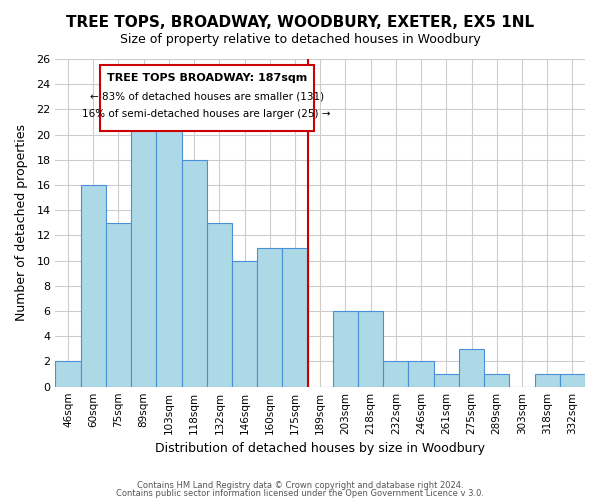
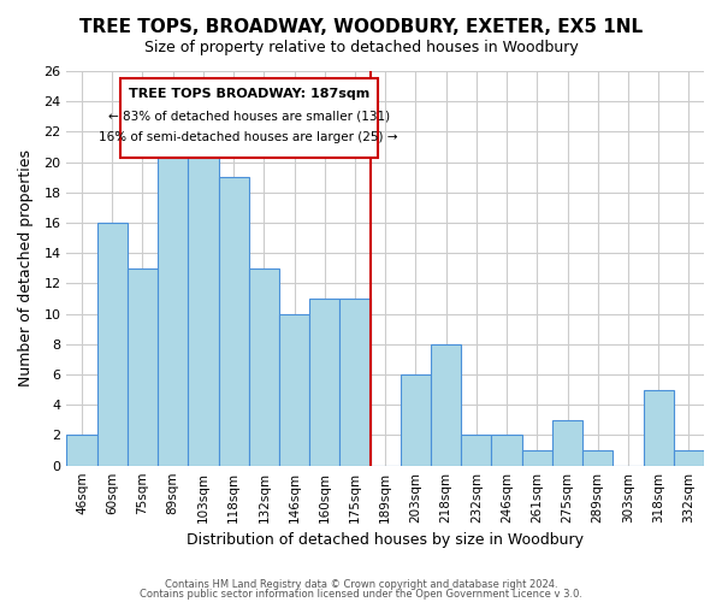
118sqm: 18 -> 19
218sqm: 6 -> 8
318sqm: 1 -> 5
